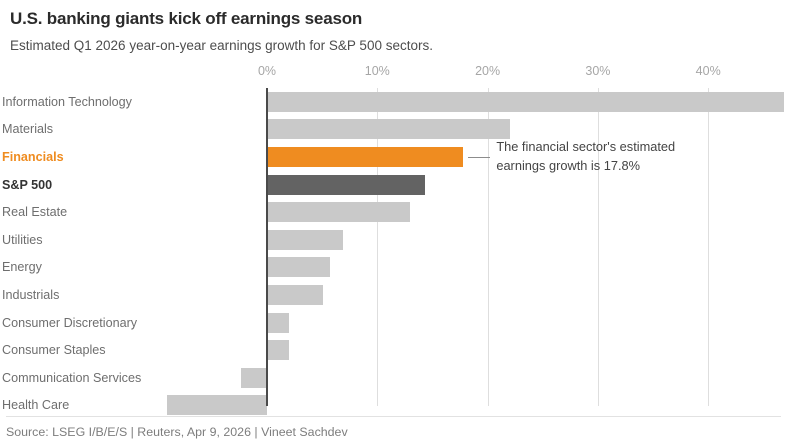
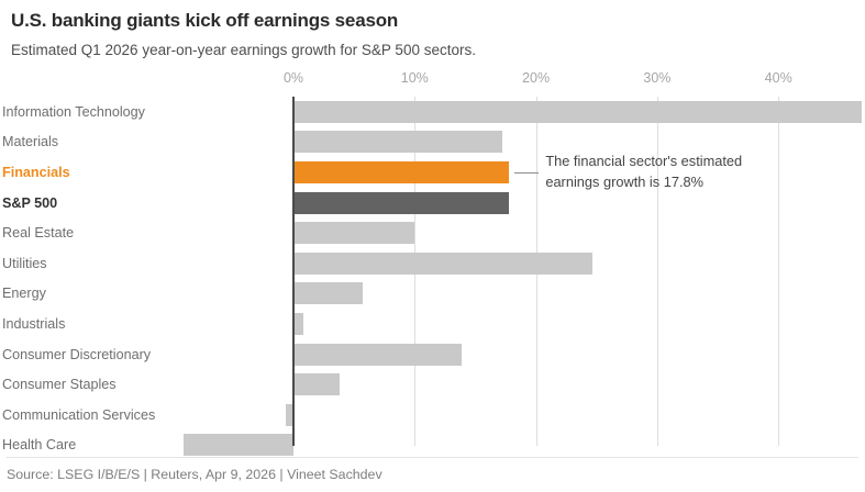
Materials: 22.0% -> 17.2%
S&P 500: 14.3% -> 17.8%
Real Estate: 13.0% -> 10.0%
Utilities: 6.9% -> 24.7%
Industrials: 5.1% -> 0.8%
Consumer Discretionary: 2.0% -> 13.9%
Consumer Staples: 2.0% -> 3.8%
Communication Services: -2.4% -> -0.6%
